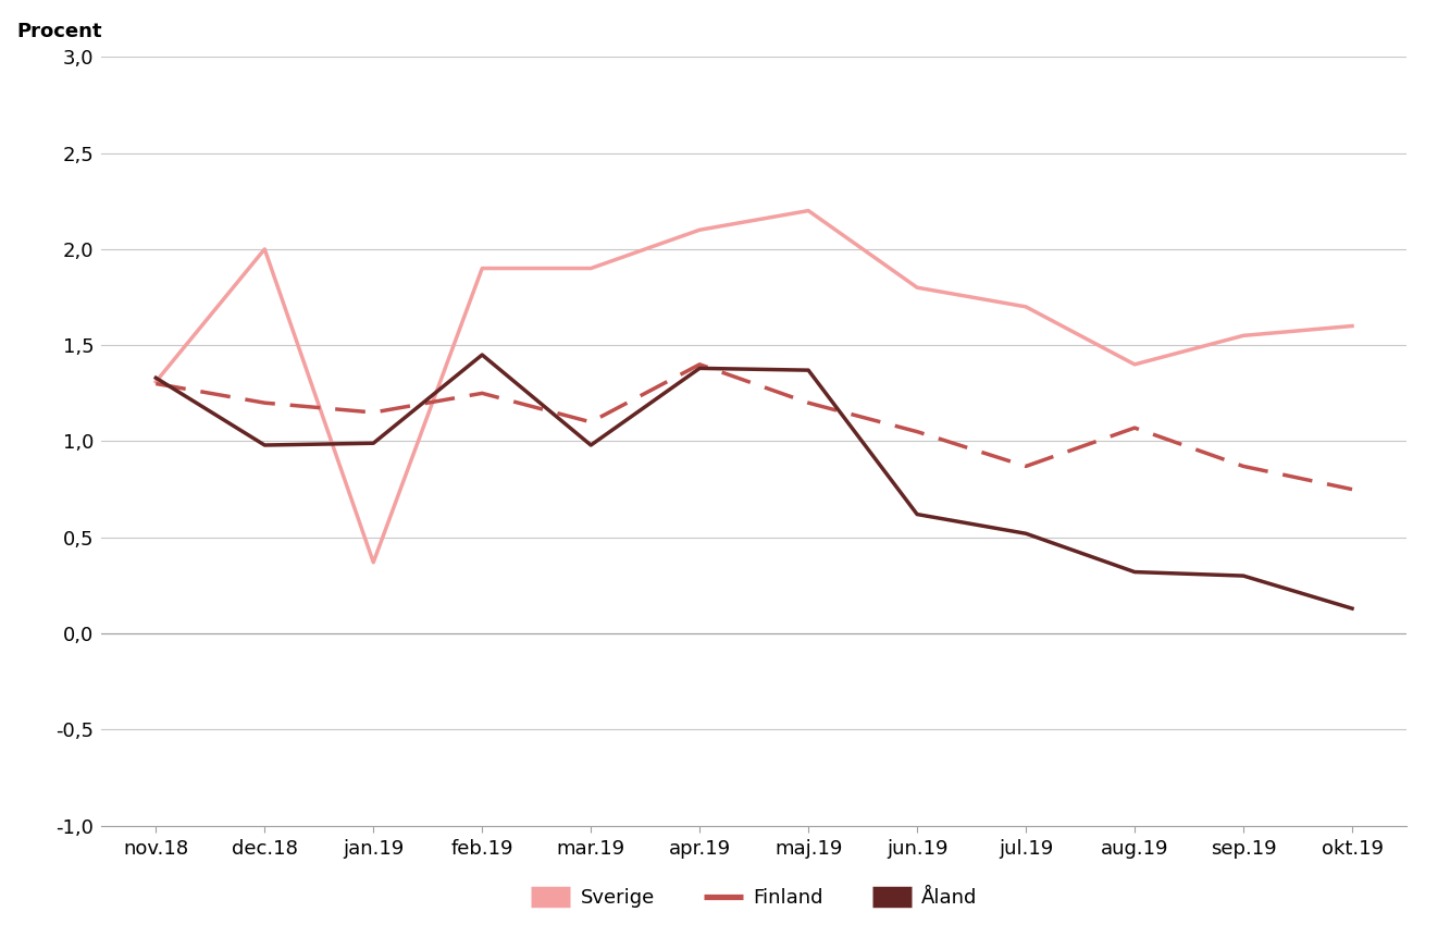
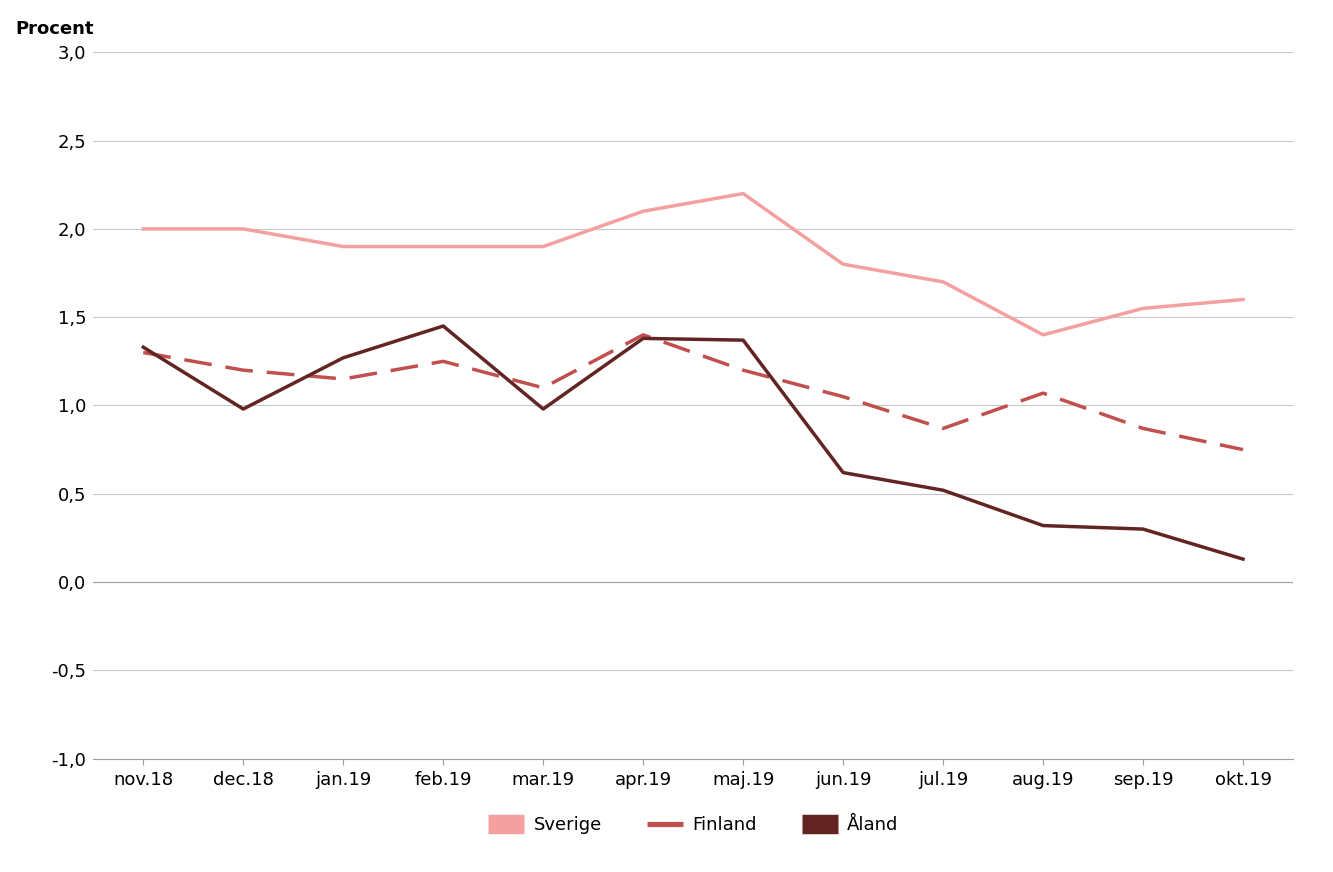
Sverige/nov.18: 1,31 -> 2,00
Sverige/jan.19: 0,37 -> 1,90
Åland/jan.19: 0,99 -> 1,27
